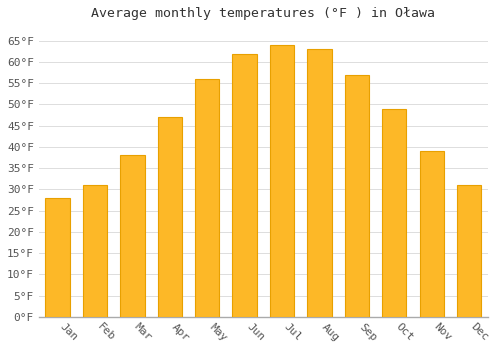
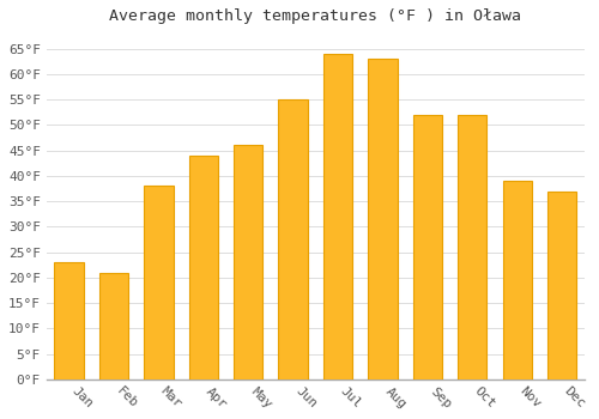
Jan: 28°F -> 23°F
Feb: 31°F -> 21°F
Apr: 47°F -> 44°F
May: 56°F -> 46°F
Jun: 62°F -> 55°F
Sep: 57°F -> 52°F
Oct: 49°F -> 52°F
Dec: 31°F -> 37°F
